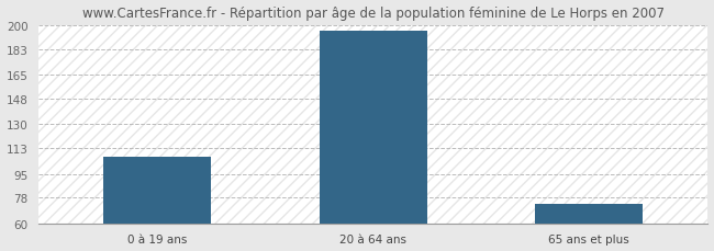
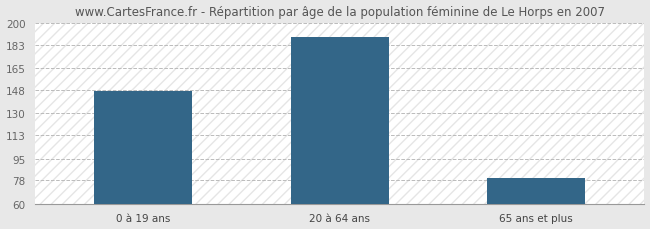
0 à 19 ans: 107 -> 147
20 à 64 ans: 196 -> 189
65 ans et plus: 74 -> 80
